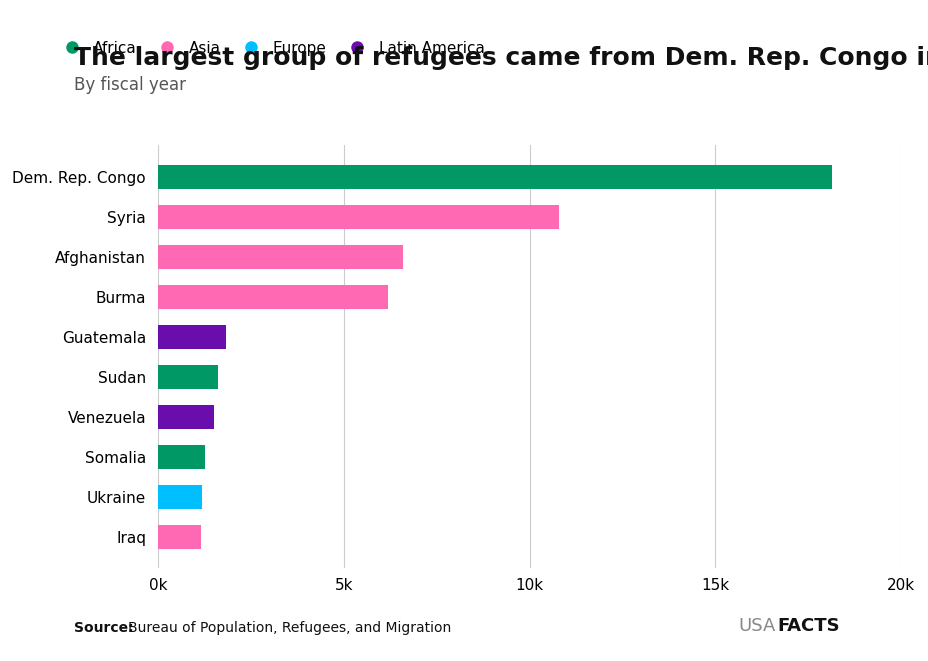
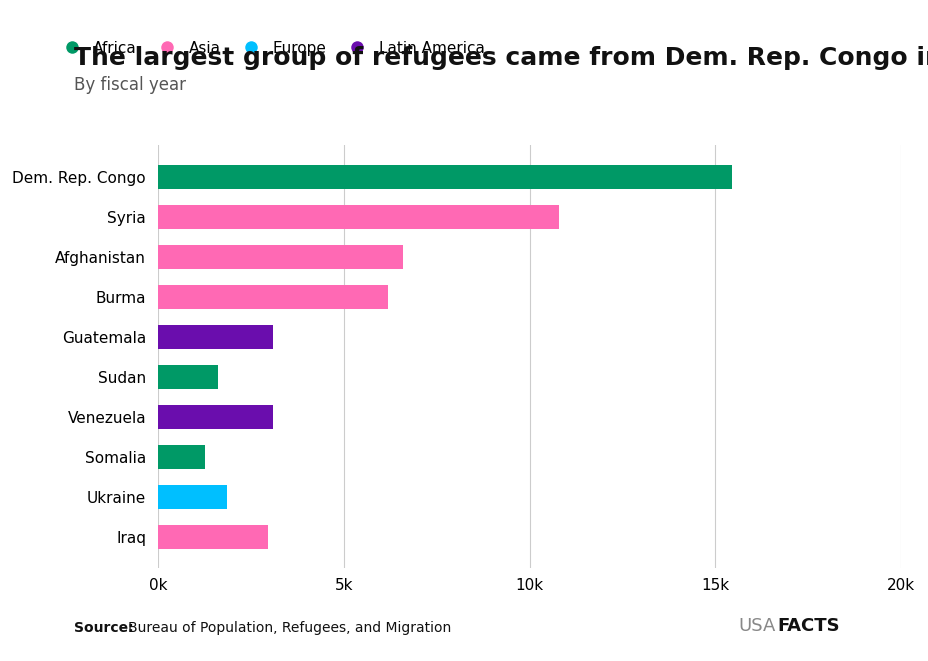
Dem. Rep. Congo: 18.14k -> 15.45k
Guatemala: 1.83k -> 3.10k
Venezuela: 1.50k -> 3.10k
Ukraine: 1.18k -> 1.85k
Iraq: 1.15k -> 2.95k
